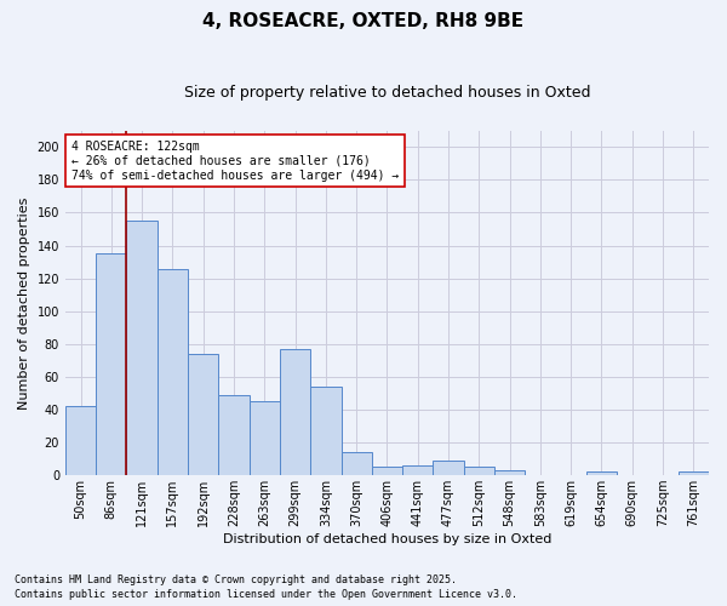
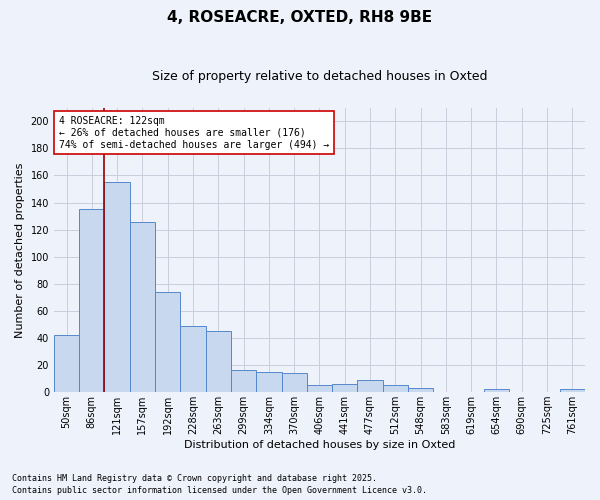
299sqm: 77 -> 16
334sqm: 54 -> 15
